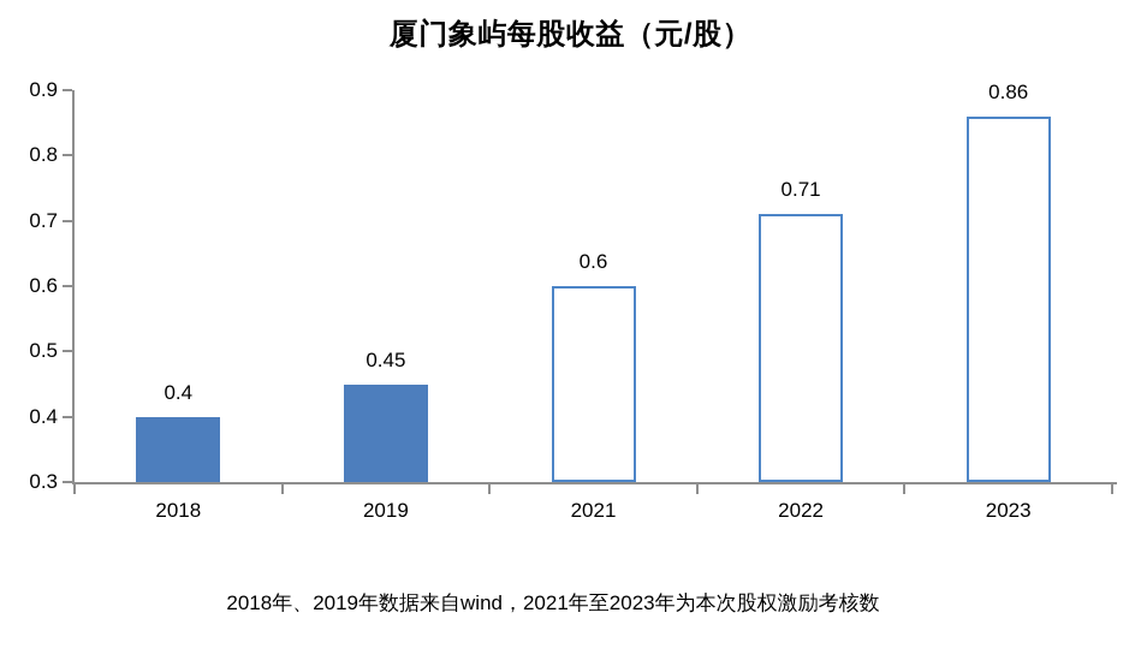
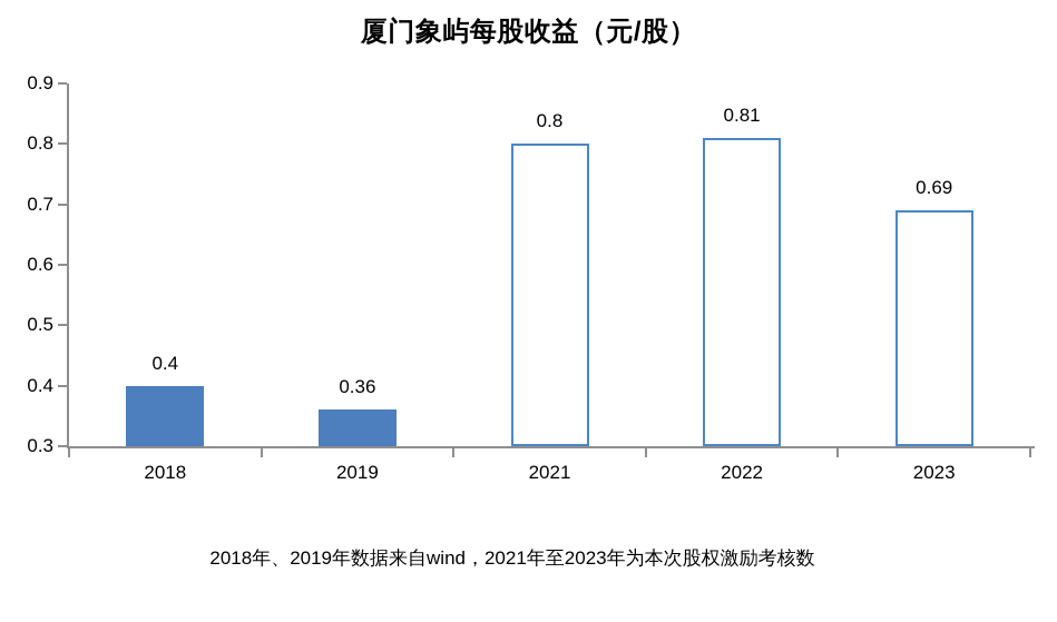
2019: 0.45 -> 0.36
2021: 0.6 -> 0.8
2022: 0.71 -> 0.81
2023: 0.86 -> 0.69
